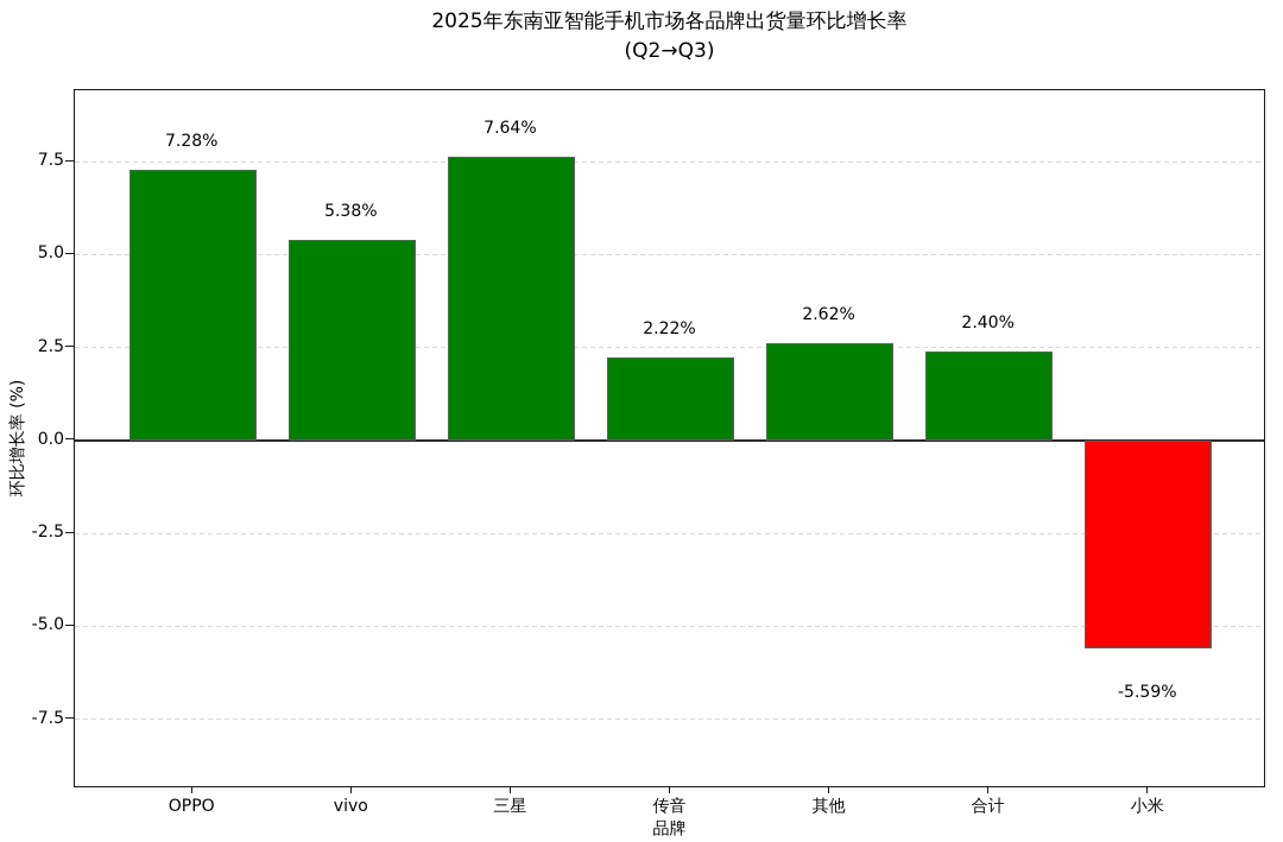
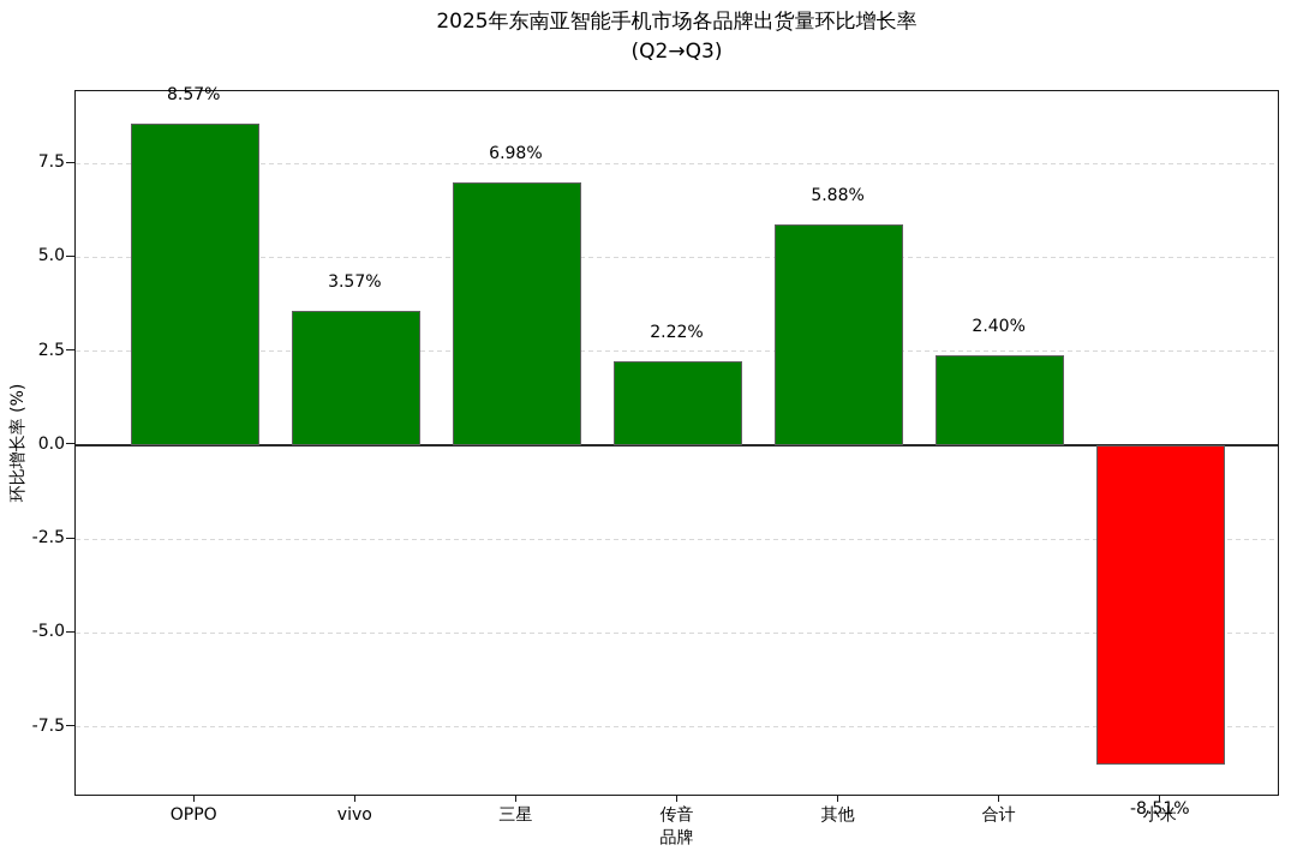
OPPO: 7.28% -> 8.57%
vivo: 5.38% -> 3.57%
三星: 7.64% -> 6.98%
其他: 2.62% -> 5.88%
小米: -5.59% -> -8.51%
